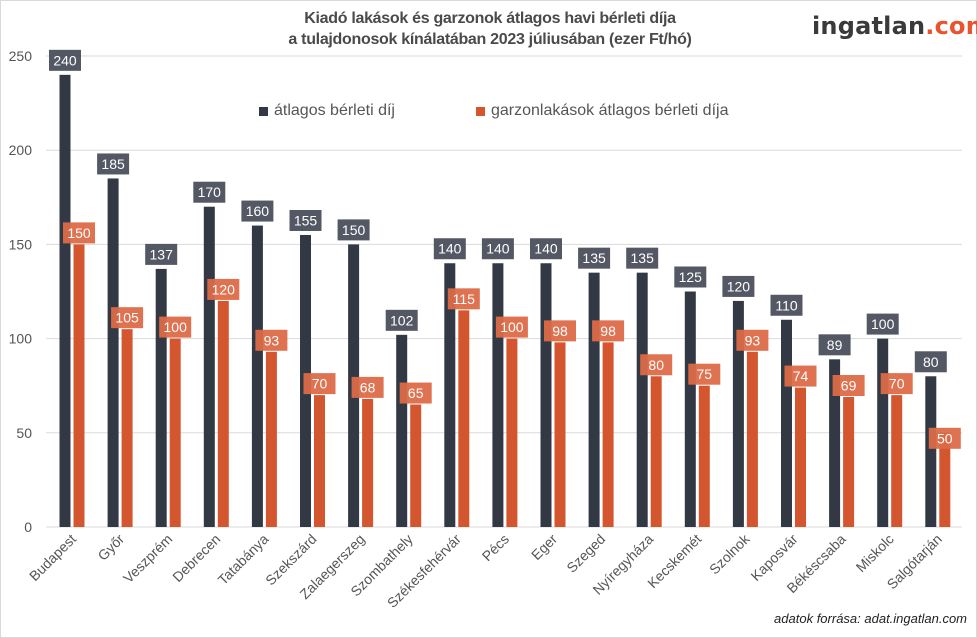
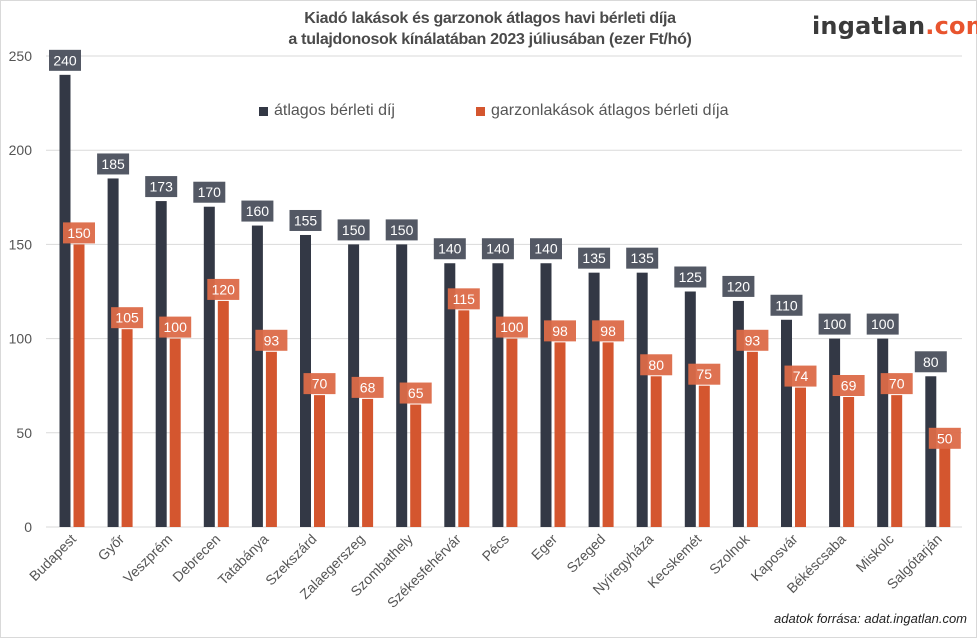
átlagos bérleti díj/Veszprém: 137 -> 173
átlagos bérleti díj/Szombathely: 102 -> 150
átlagos bérleti díj/Békéscsaba: 89 -> 100
